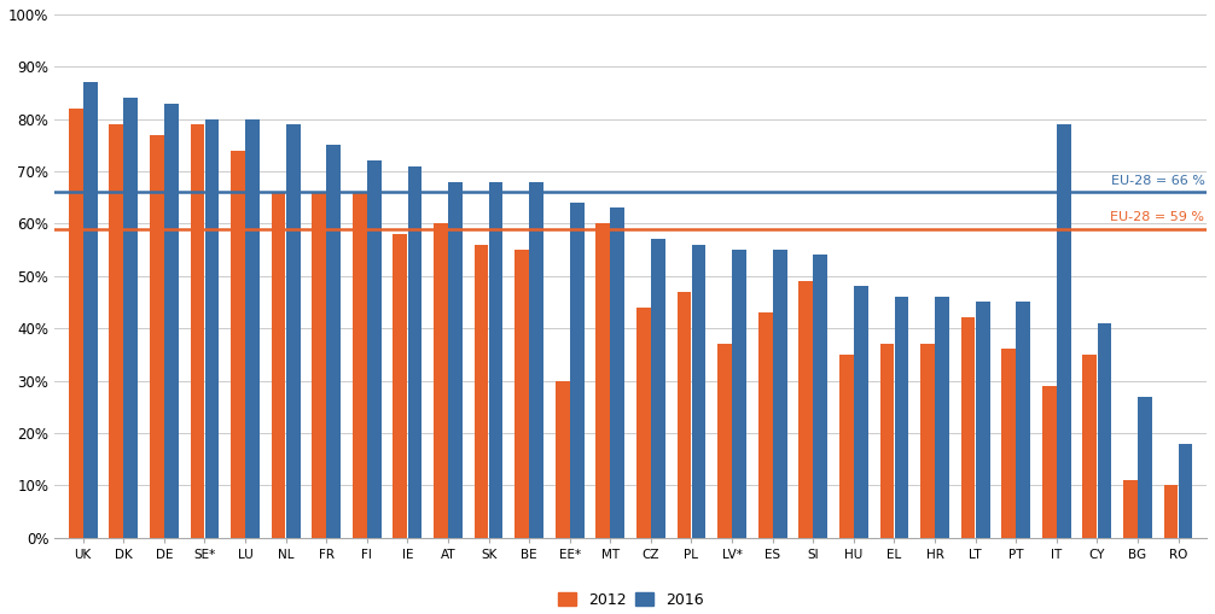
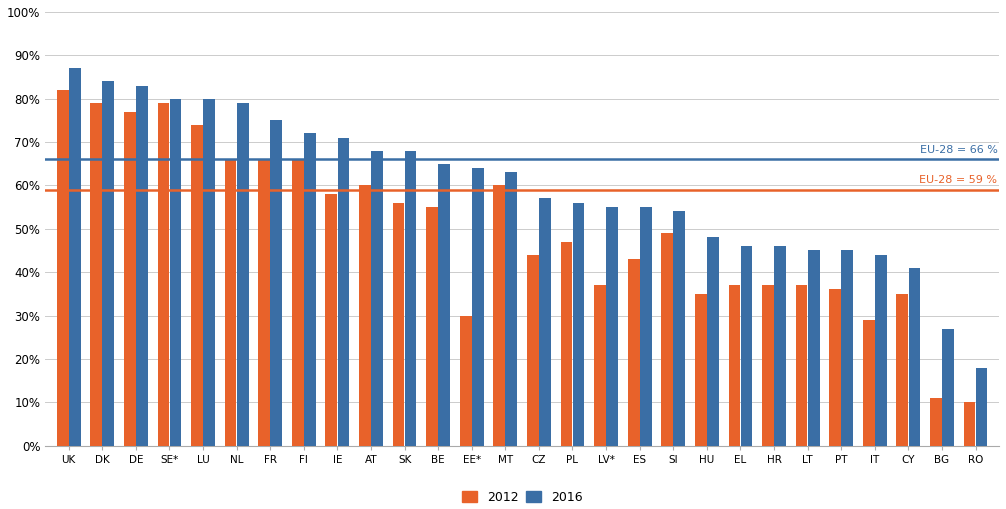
2016/BE: 68% -> 65%
2012/LT: 42% -> 37%
2016/IT: 79% -> 44%
